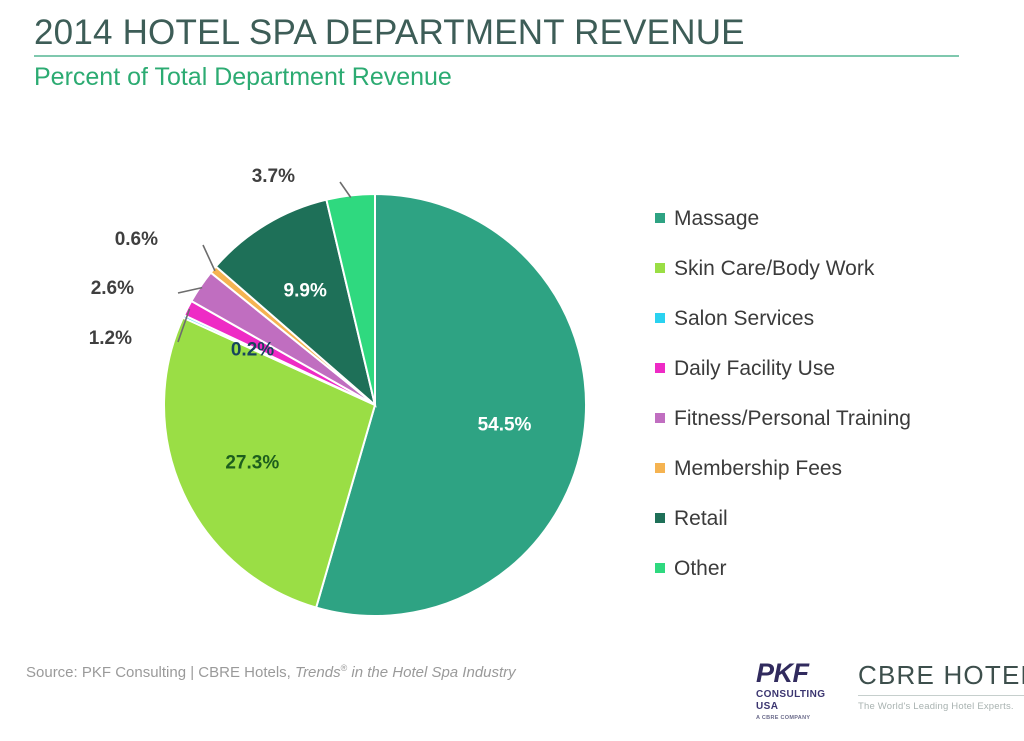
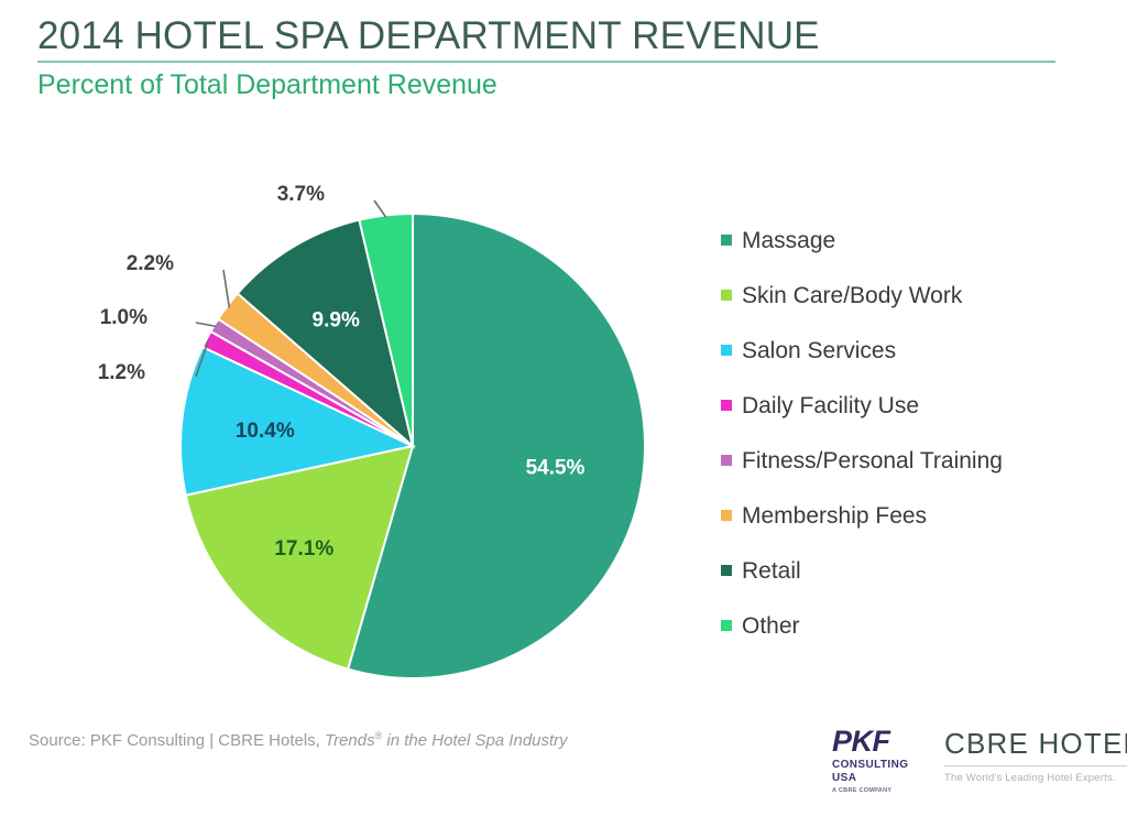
Skin Care/Body Work: 27.3% -> 17.1%
Salon Services: 0.2% -> 10.4%
Fitness/Personal Training: 2.6% -> 1.0%
Membership Fees: 0.6% -> 2.2%
